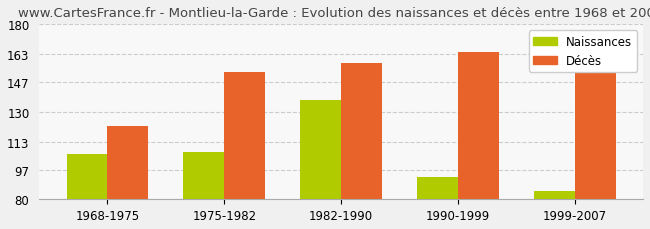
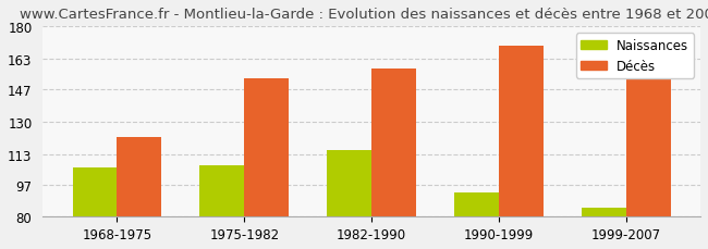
Naissances/1982-1990: 137 -> 115
Décès/1990-1999: 164 -> 170
